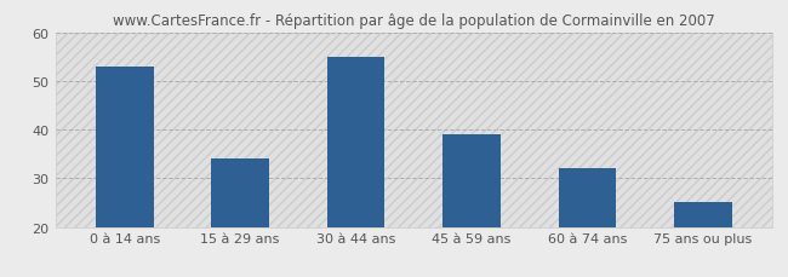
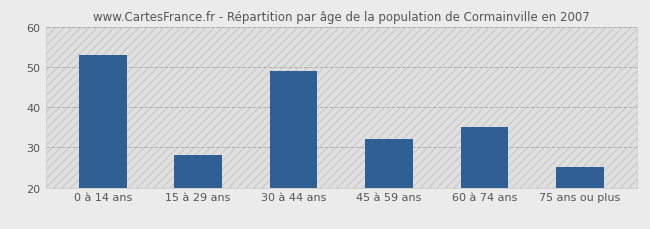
15 à 29 ans: 34 -> 28
30 à 44 ans: 55 -> 49
45 à 59 ans: 39 -> 32
60 à 74 ans: 32 -> 35
